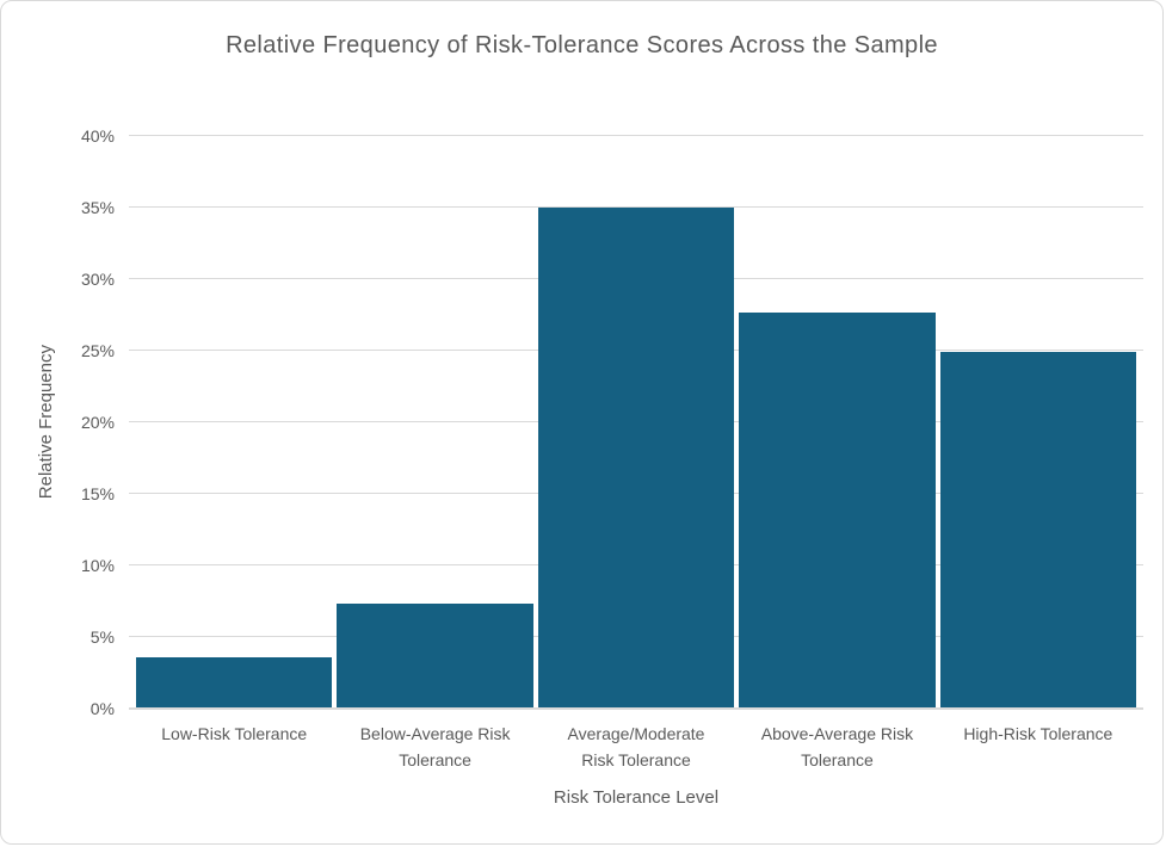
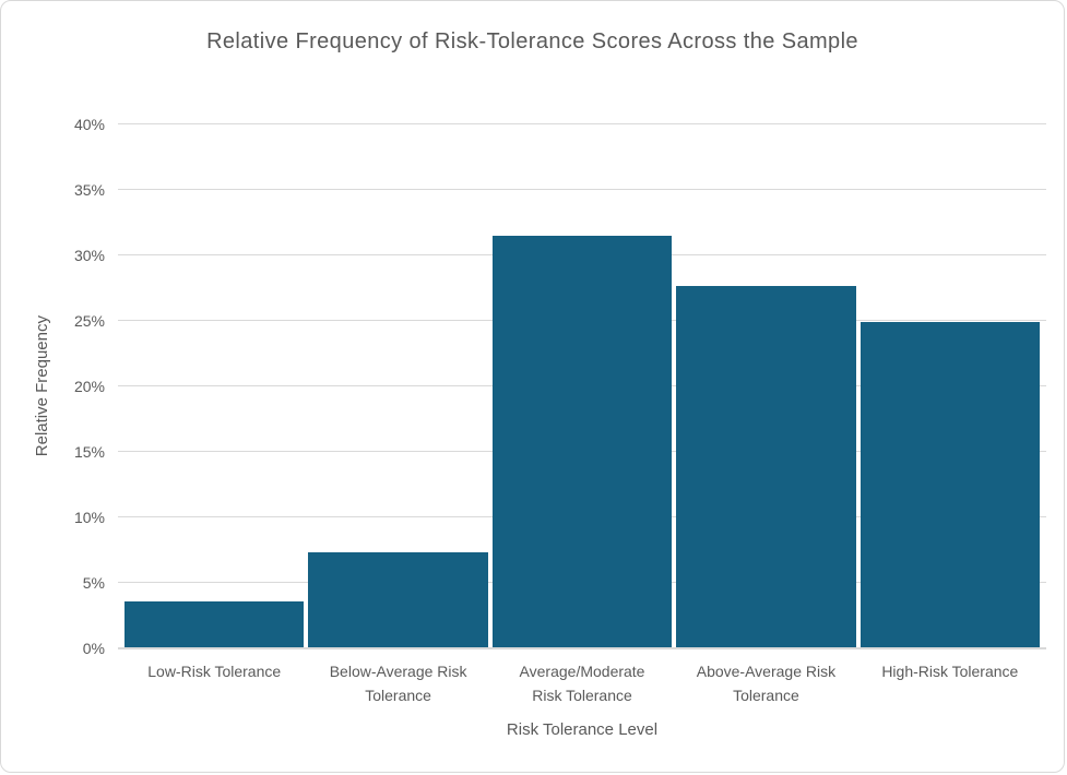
Average/Moderate Risk Tolerance: 35.0% -> 31.5%
